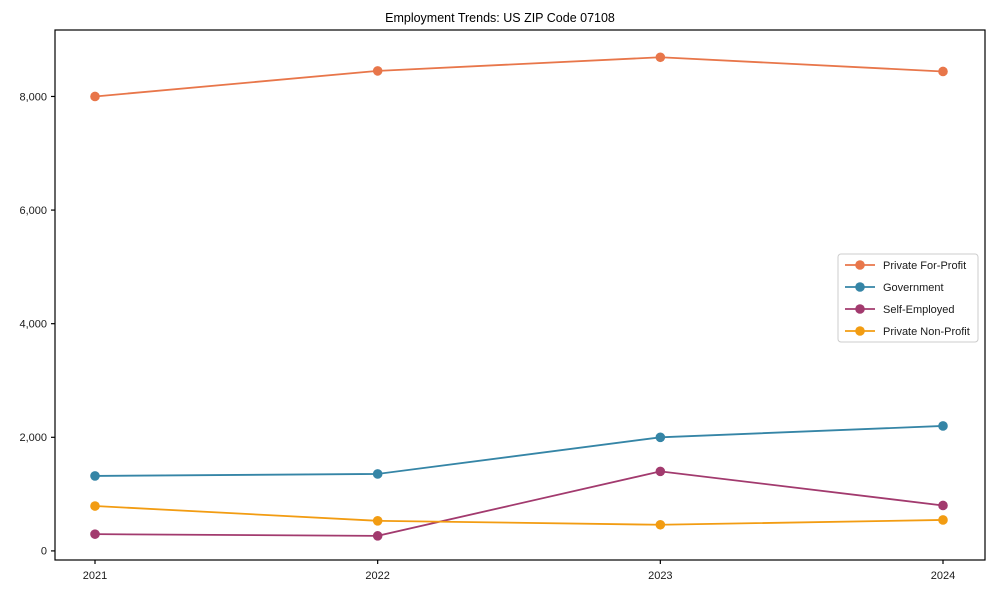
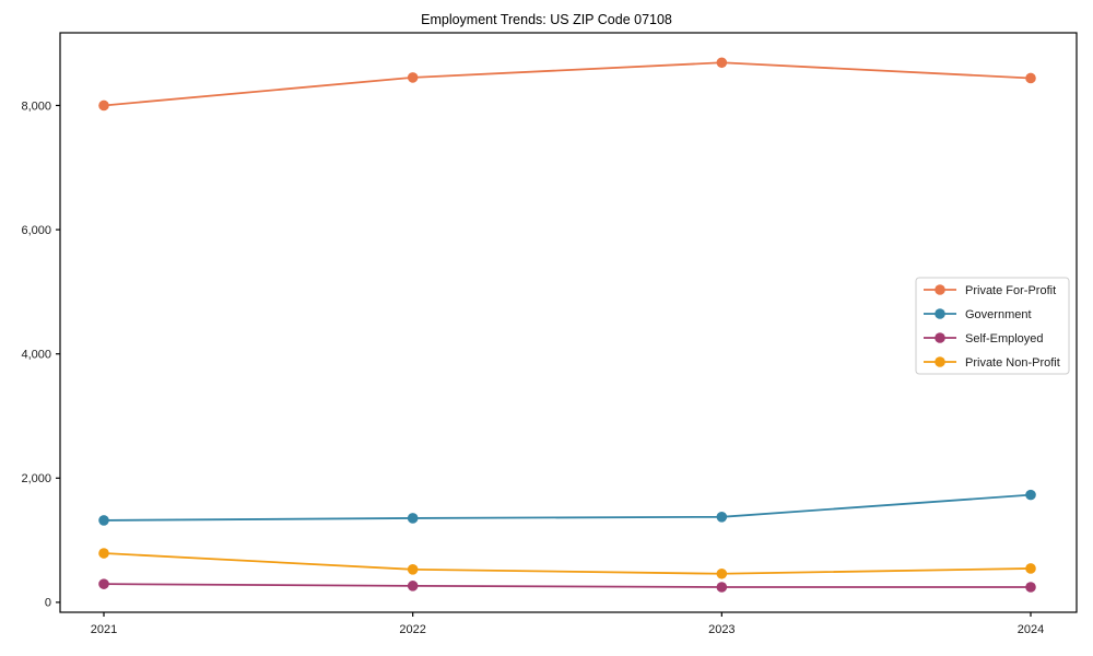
Government/2023: 2000 -> 1400
Self-Employed/2023: 1400 -> 200
Government/2024: 2200 -> 1700
Self-Employed/2024: 800 -> 200
